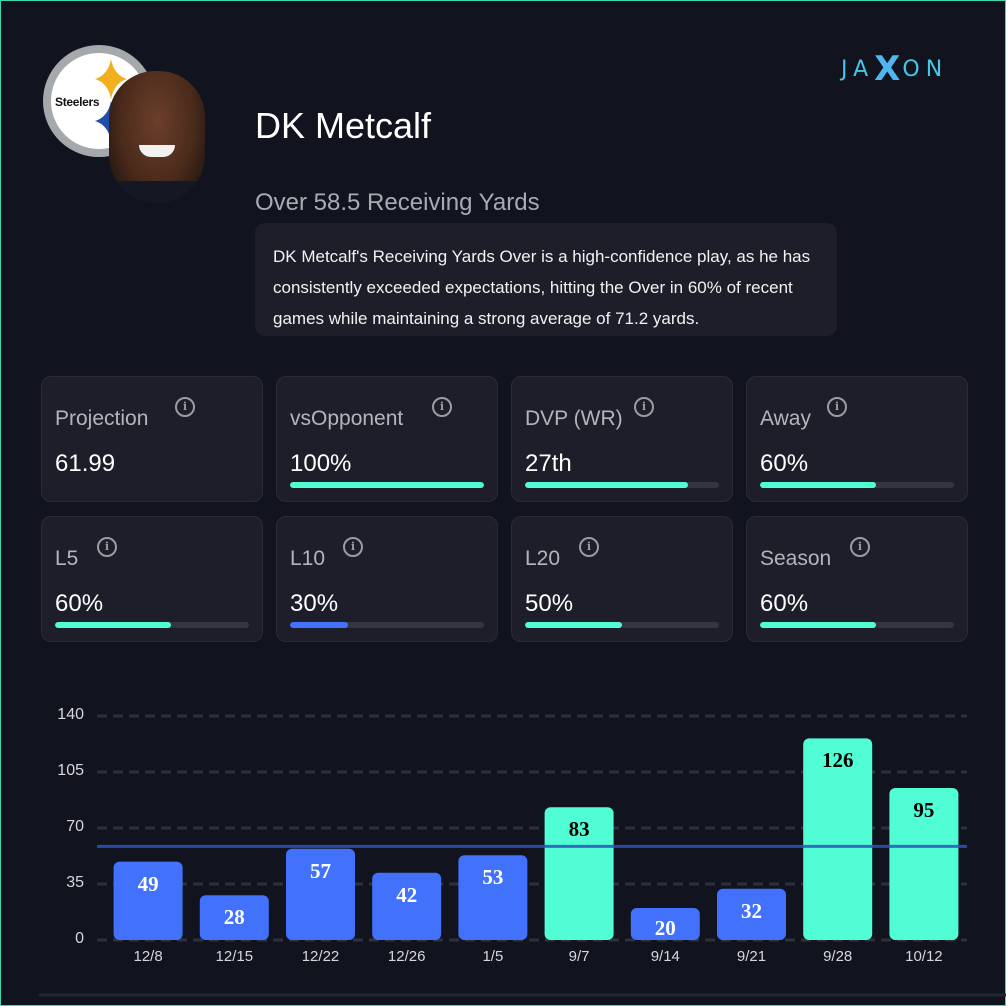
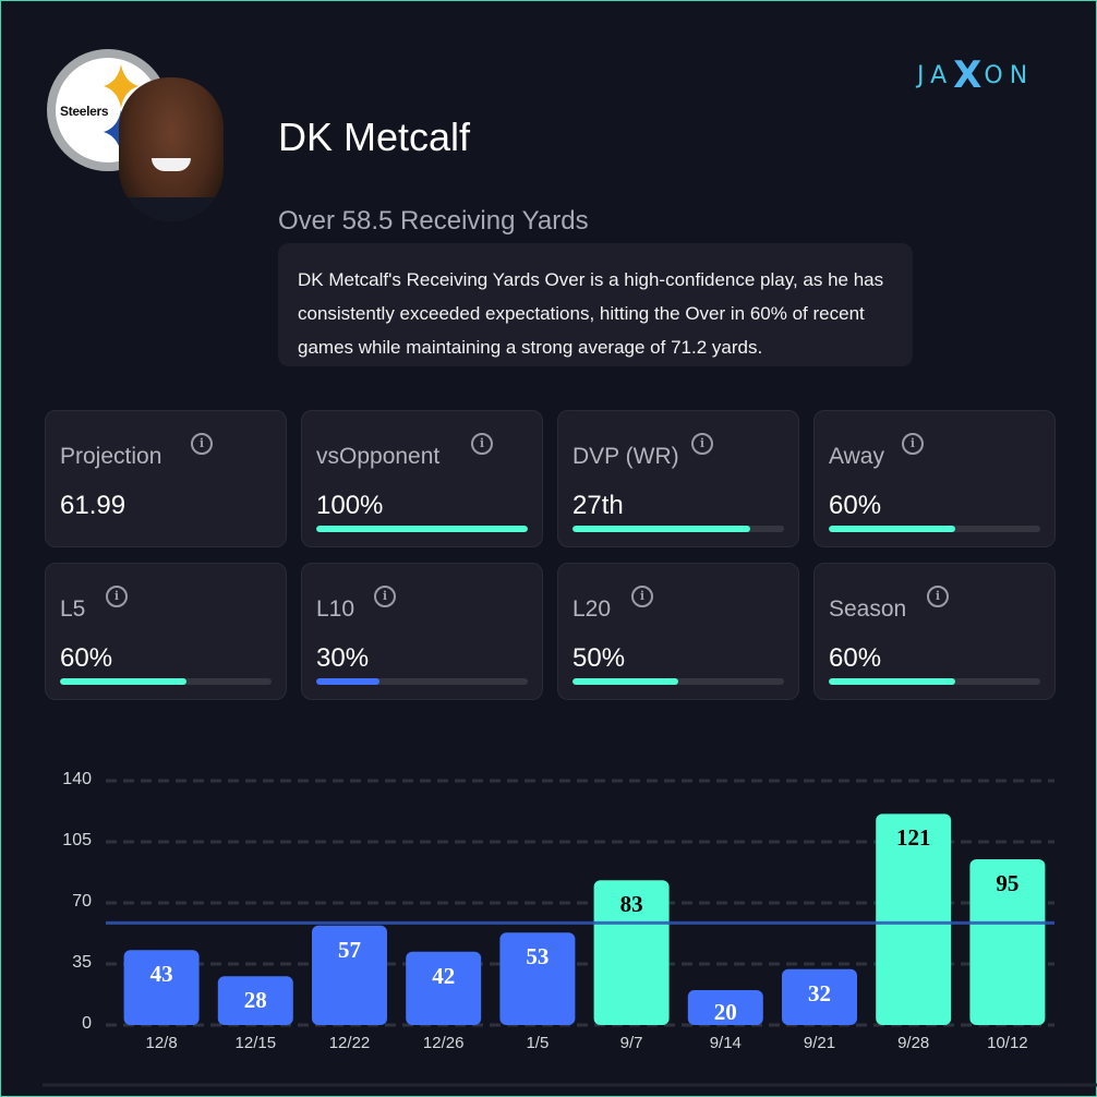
12/8: 49 -> 43
9/28: 126 -> 121
